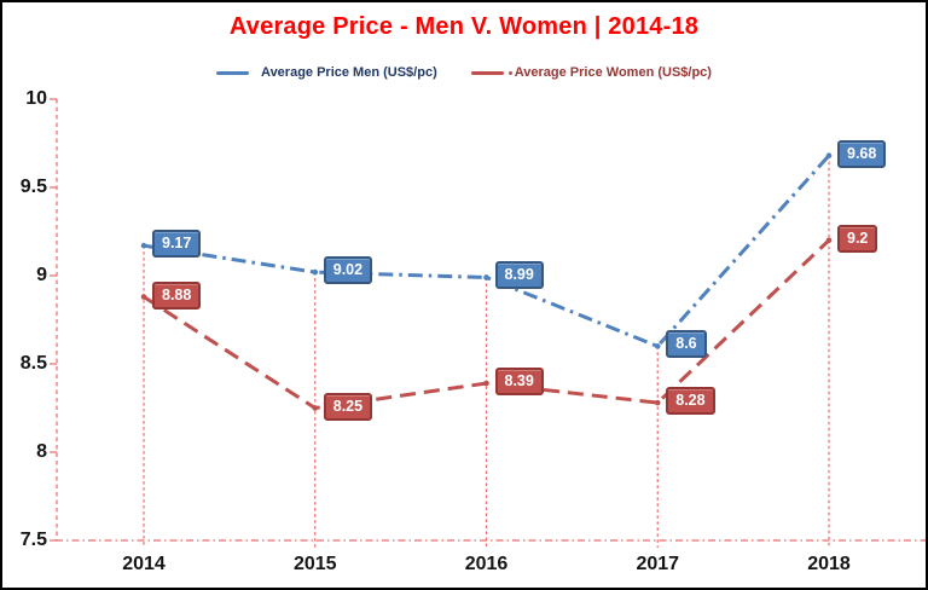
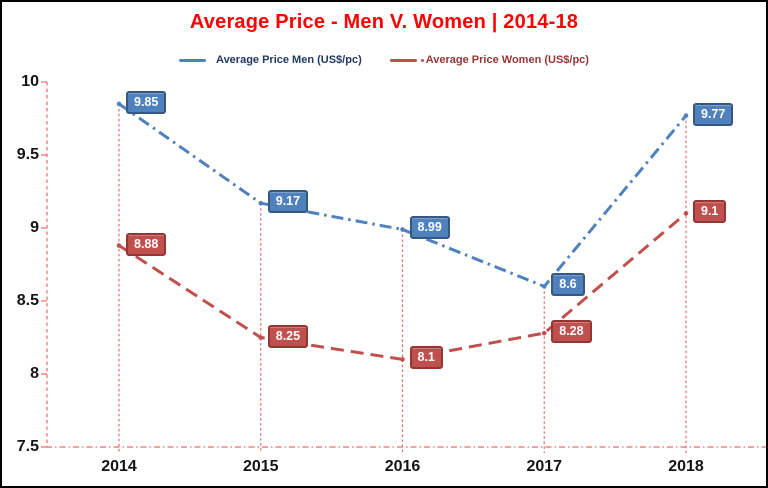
Average Price Men (US$/pc)/2014: 9.17 -> 9.85
Average Price Men (US$/pc)/2015: 9.02 -> 9.17
Average Price Women (US$/pc)/2016: 8.39 -> 8.1
Average Price Men (US$/pc)/2018: 9.68 -> 9.77
Average Price Women (US$/pc)/2018: 9.2 -> 9.1
